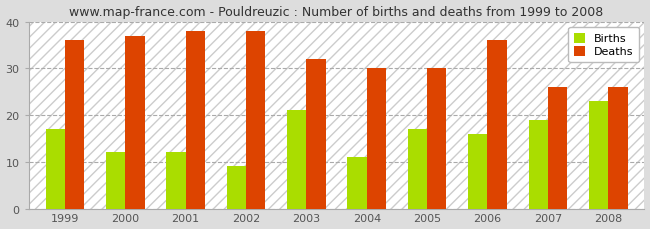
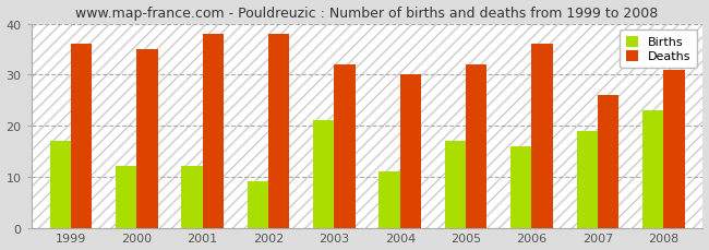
Deaths/2000: 37 -> 35
Deaths/2005: 30 -> 32
Deaths/2008: 26 -> 31
